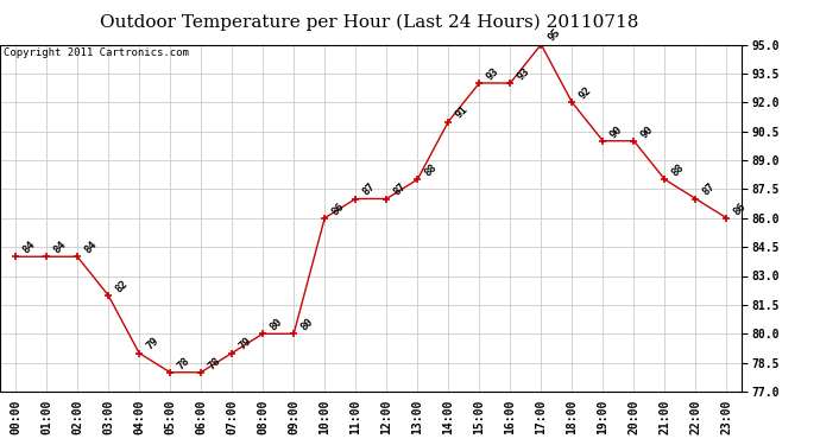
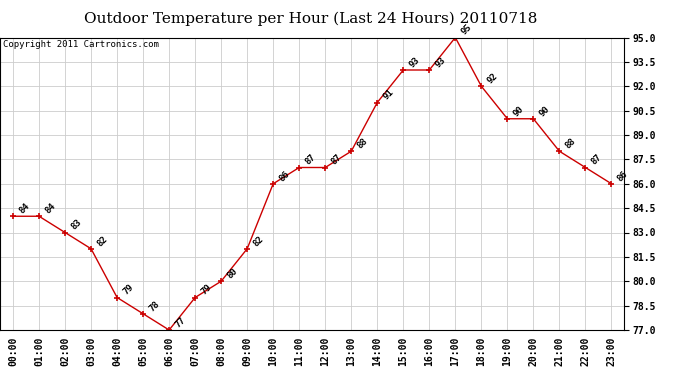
02:00: 84 -> 83
06:00: 78 -> 77
09:00: 80 -> 82
